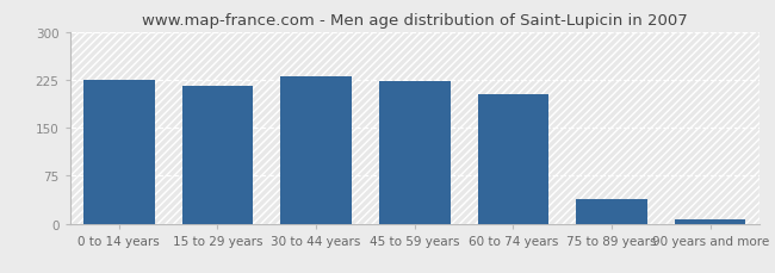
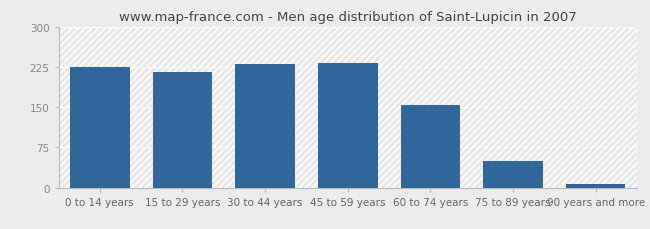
45 to 59 years: 222 -> 232
60 to 74 years: 202 -> 153
75 to 89 years: 38 -> 50
